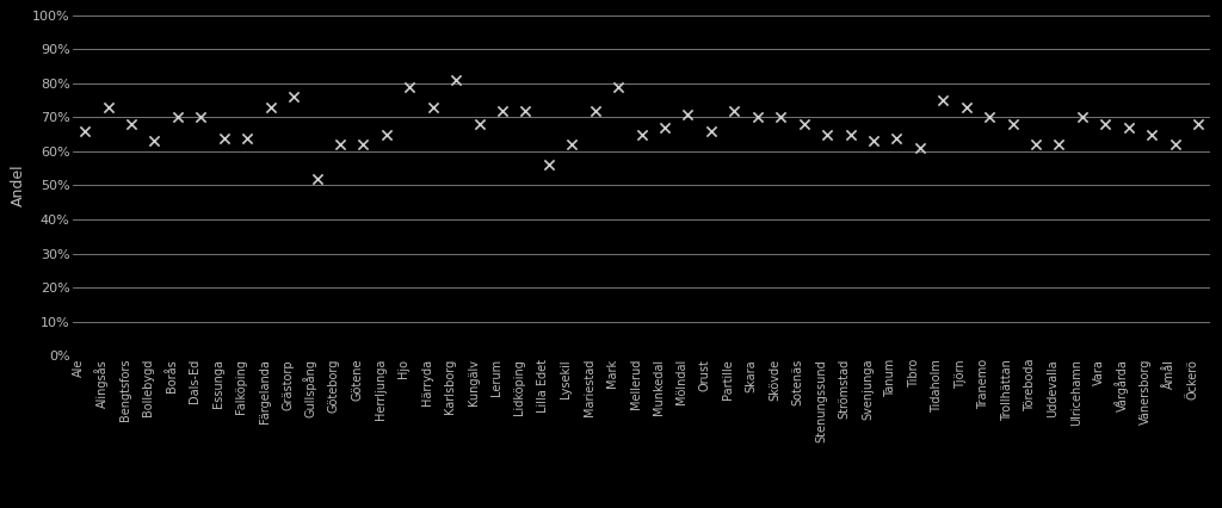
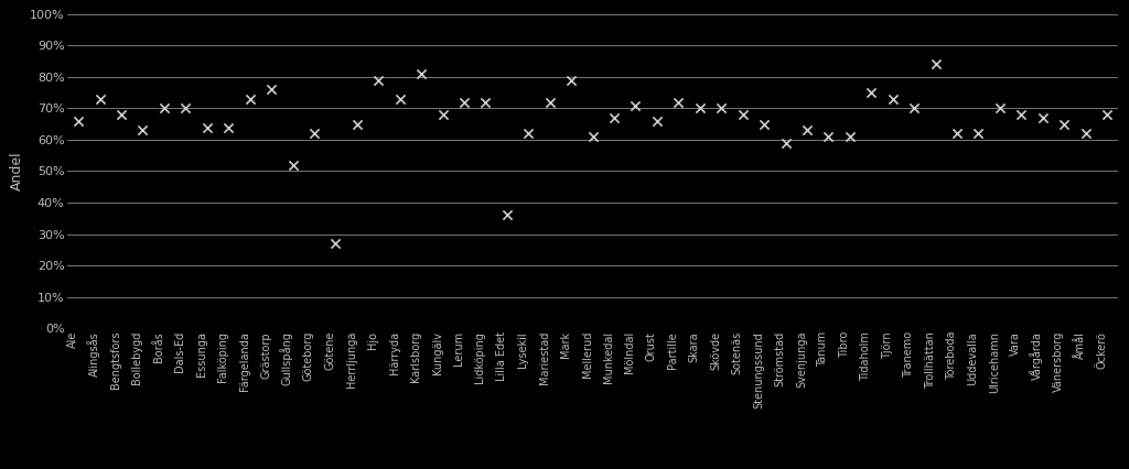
Götene: 62% -> 27%
Lilla Edet: 56% -> 36%
Mellerud: 65% -> 61%
Strömstad: 65% -> 59%
Tanum: 64% -> 61%
Trollhättan: 68% -> 84%
